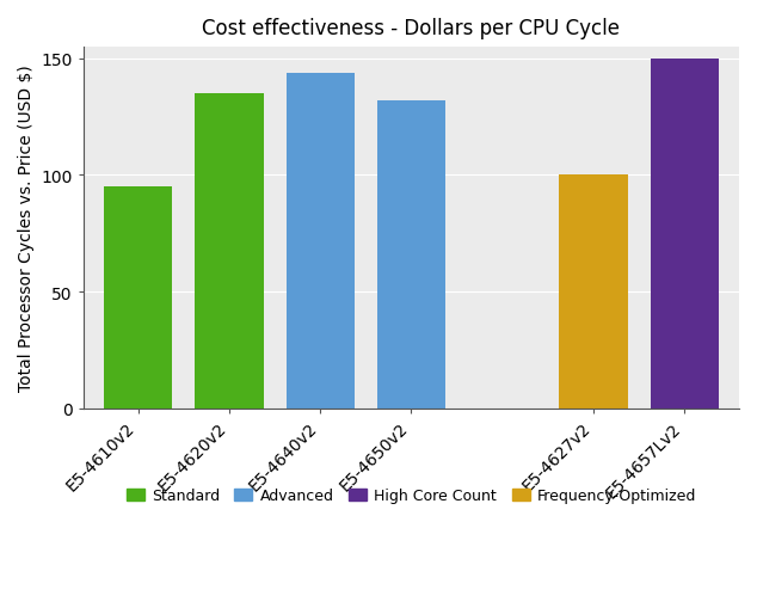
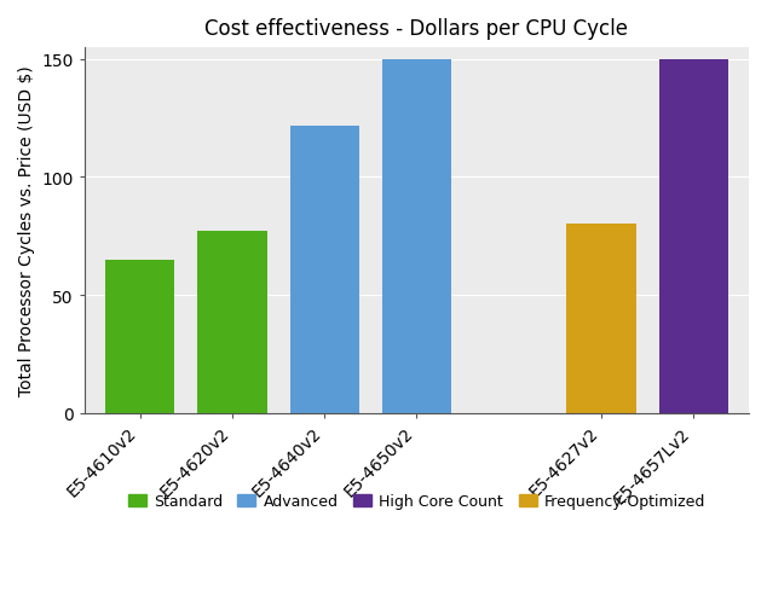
E5-4610v2: 95 -> 65
E5-4620v2: 135 -> 77
E5-4640v2: 144 -> 122
E5-4650v2: 132 -> 150
E5-4627v2: 100 -> 80
